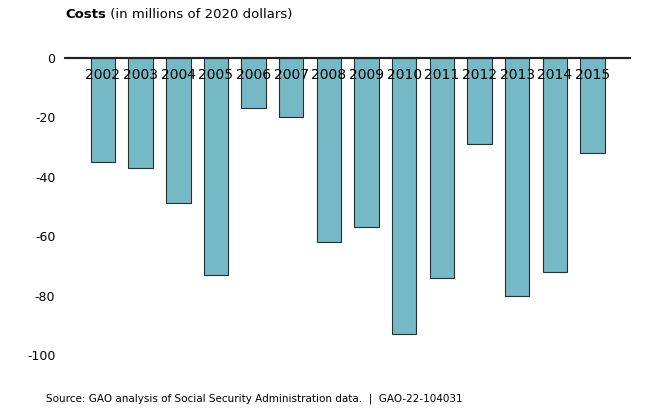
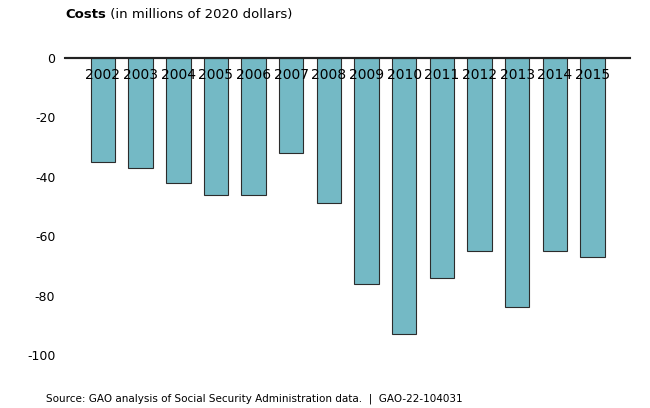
2004: -49 -> -42
2005: -73 -> -46
2006: -17 -> -46
2007: -20 -> -32
2008: -62 -> -49
2009: -57 -> -76
2012: -29 -> -65
2013: -80 -> -84
2014: -72 -> -65
2015: -32 -> -67
